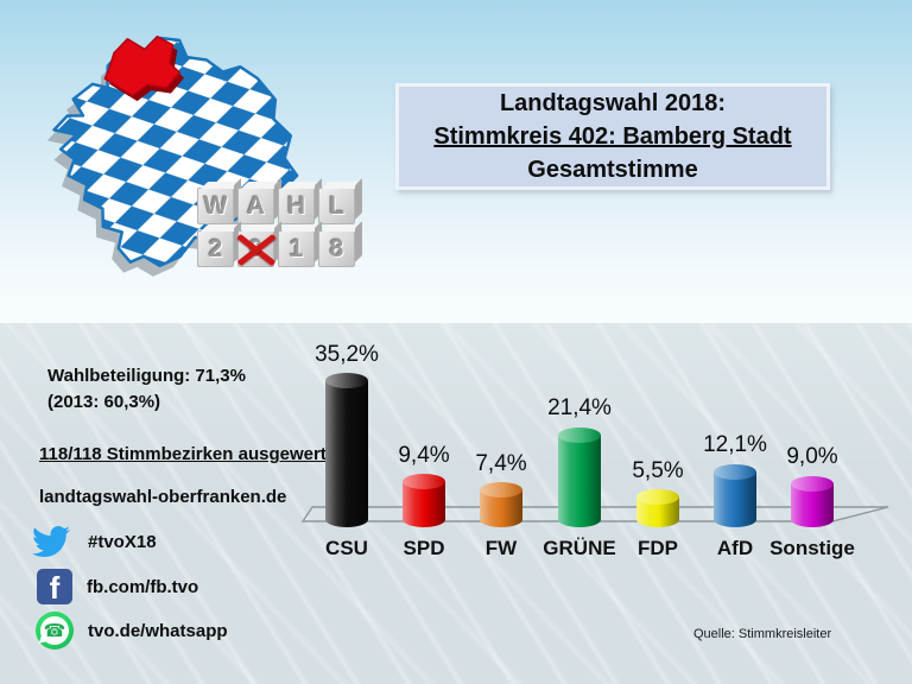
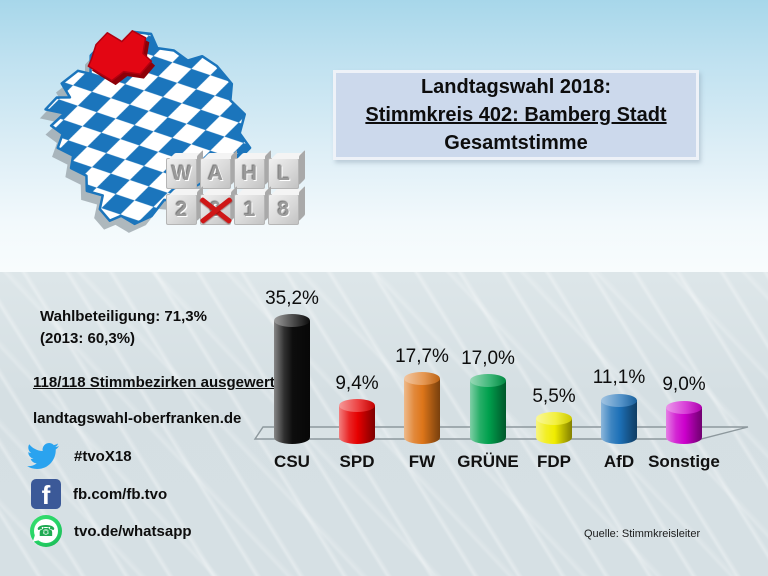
FW: 7,4% -> 17,7%
GRÜNE: 21,4% -> 17,0%
AfD: 12,1% -> 11,1%
